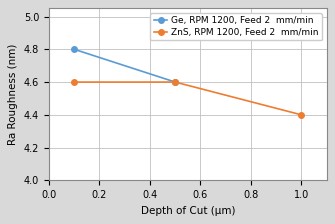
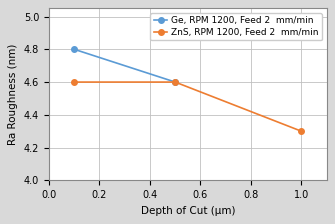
1.0: 4.4 -> 4.3
